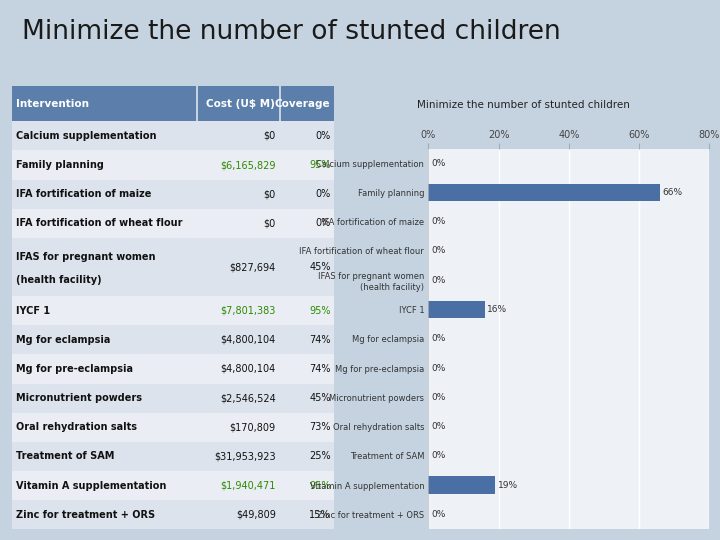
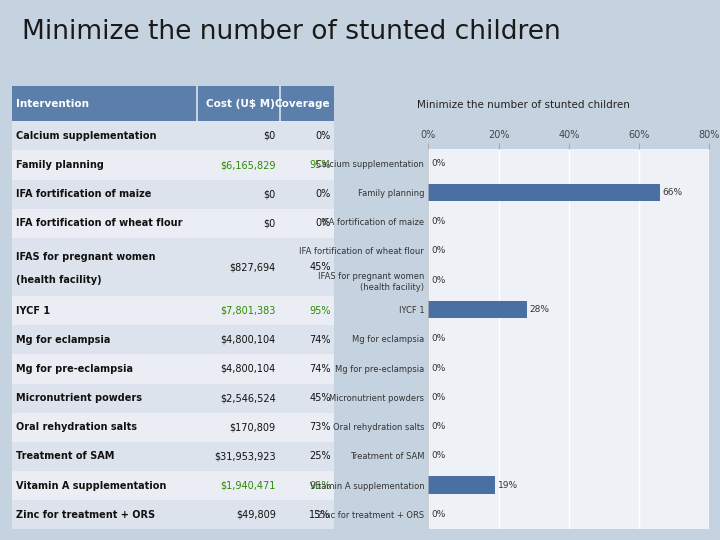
IYCF 1: 16% -> 28%
